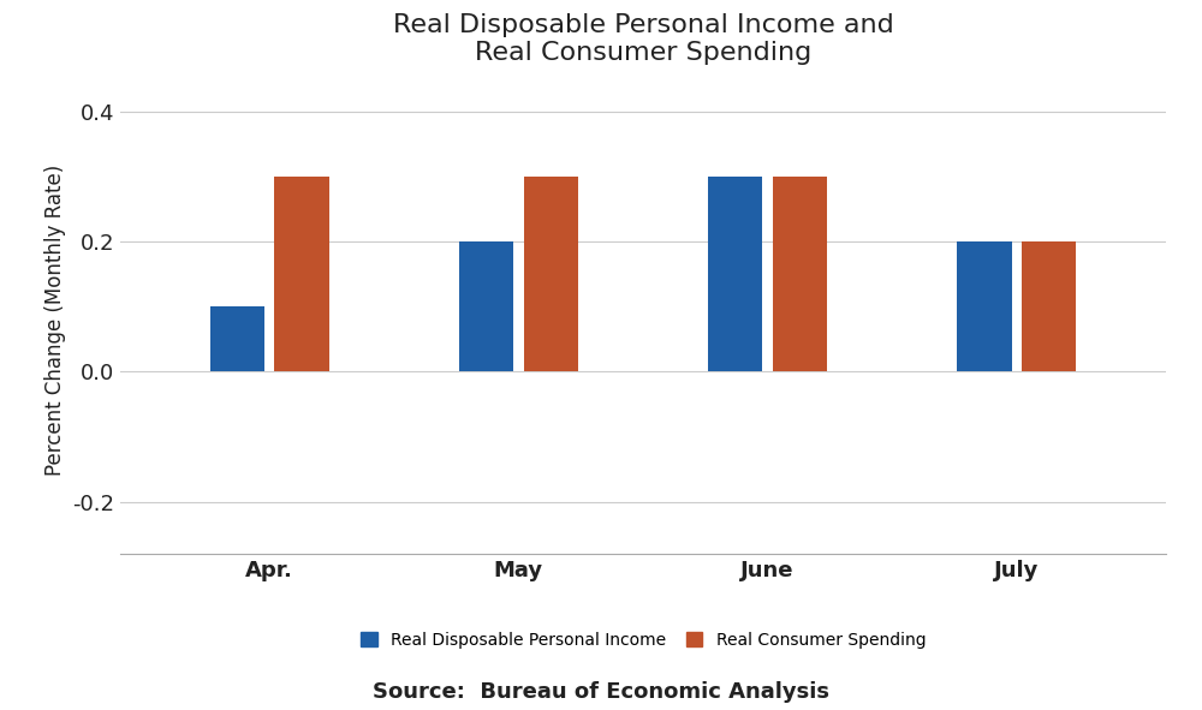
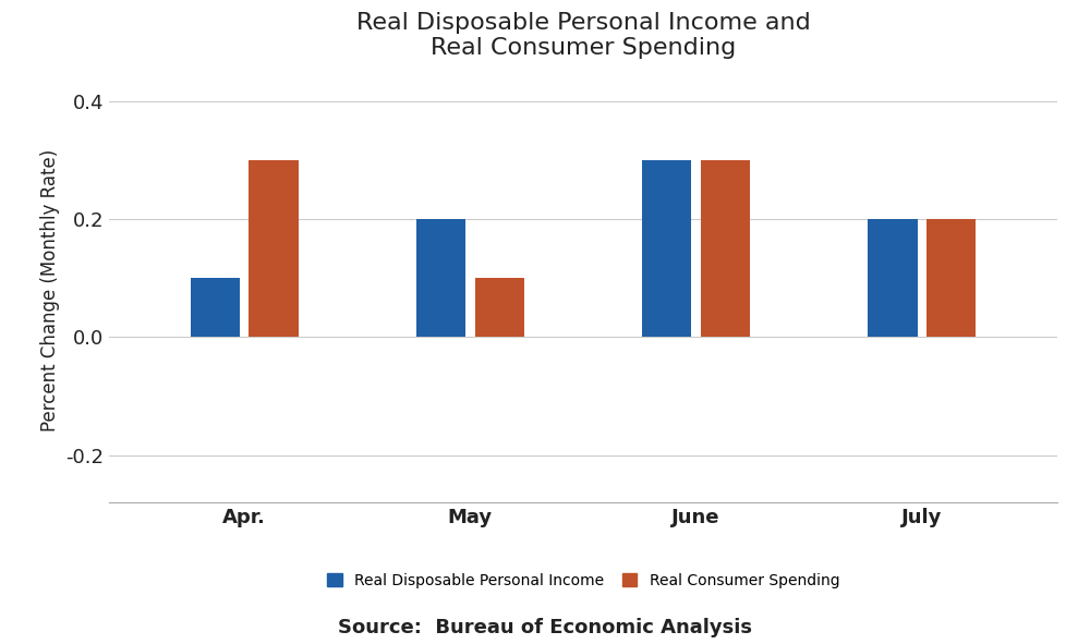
Real Consumer Spending/May: 0.3 -> 0.1
